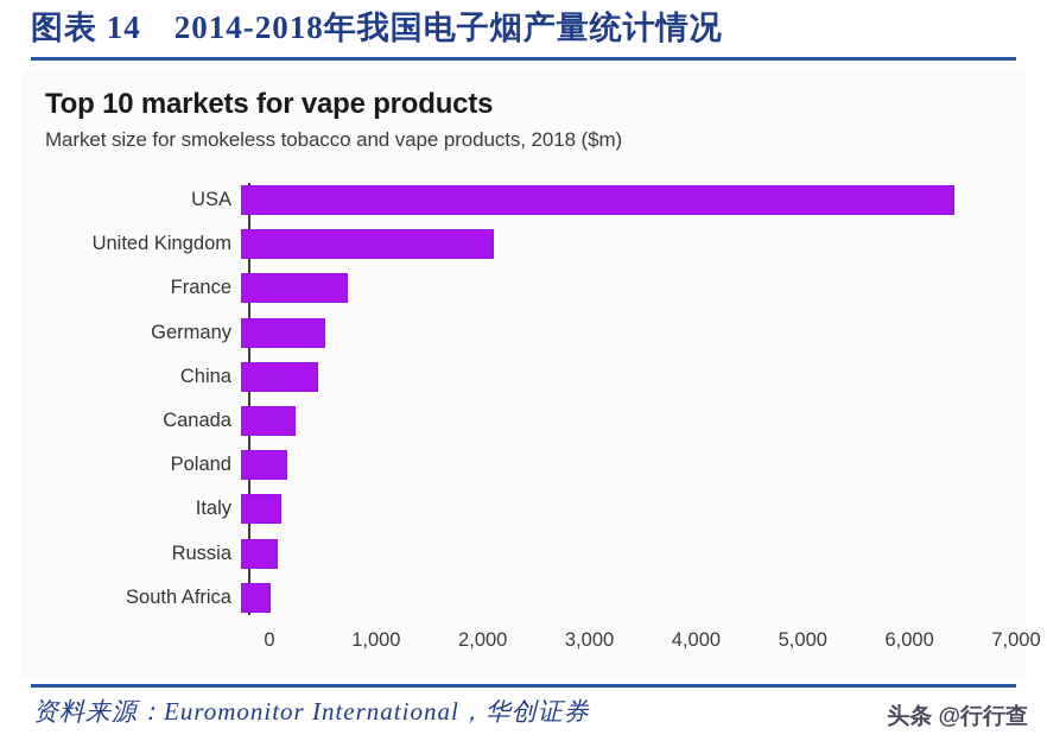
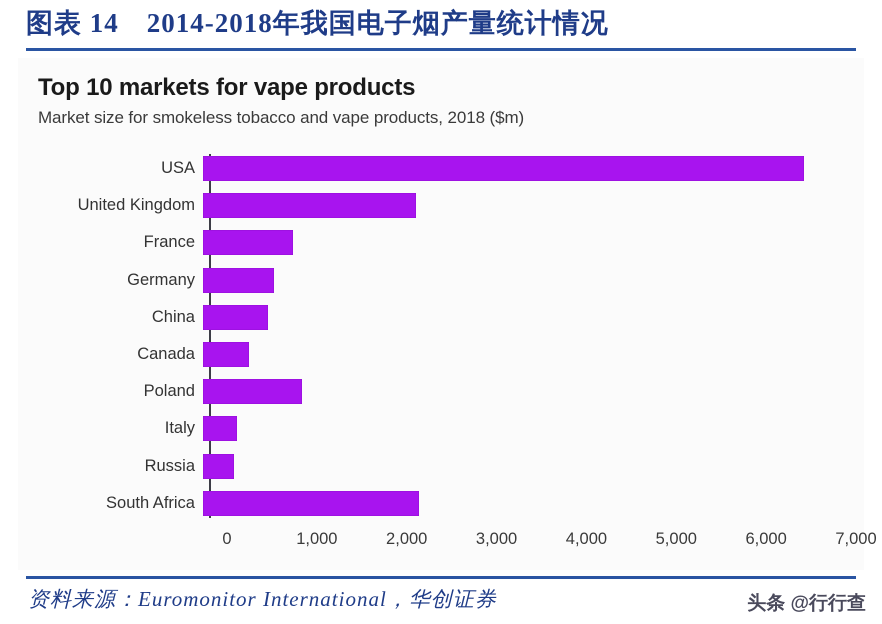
Poland: 400 -> 1100
South Africa: 300 -> 2400
